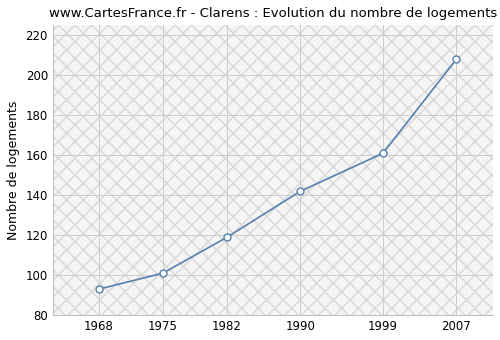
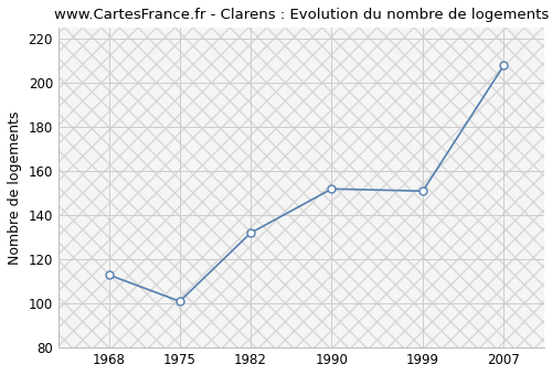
1968: 93 -> 113
1982: 119 -> 132
1990: 142 -> 152
1999: 161 -> 151
